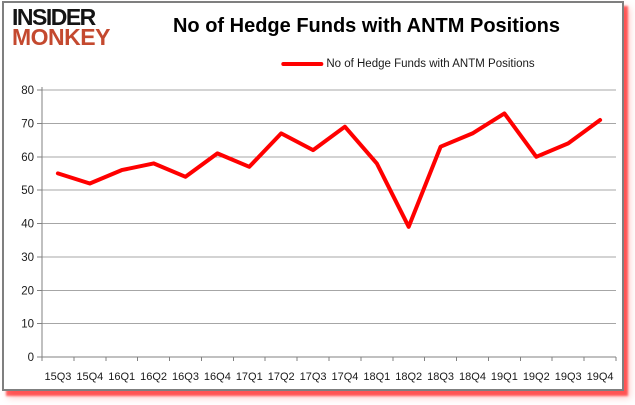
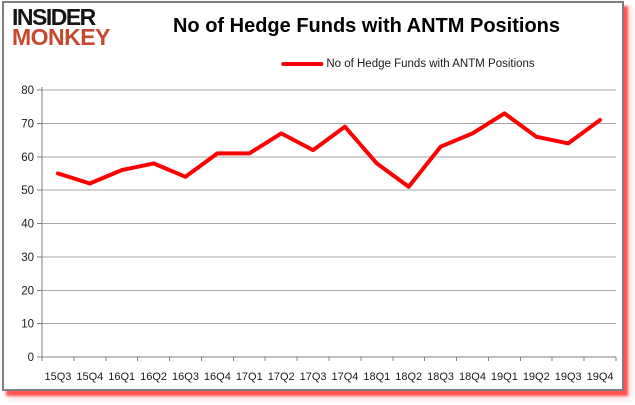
17Q1: 57 -> 61
18Q2: 39 -> 51
19Q2: 60 -> 66
